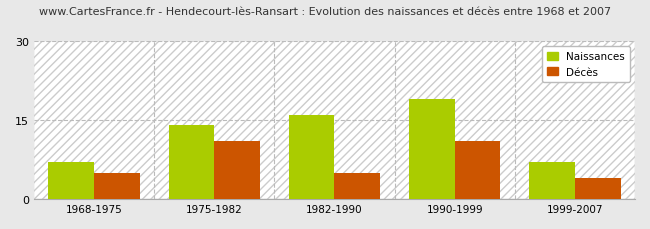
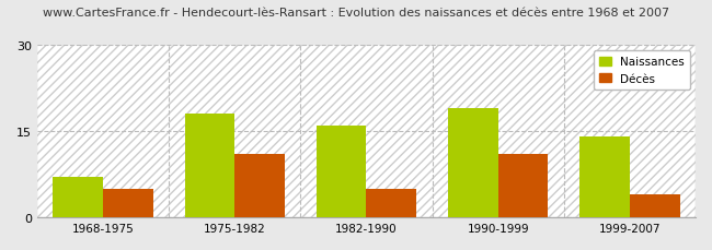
Naissances/1975-1982: 14 -> 18
Naissances/1999-2007: 7 -> 14
